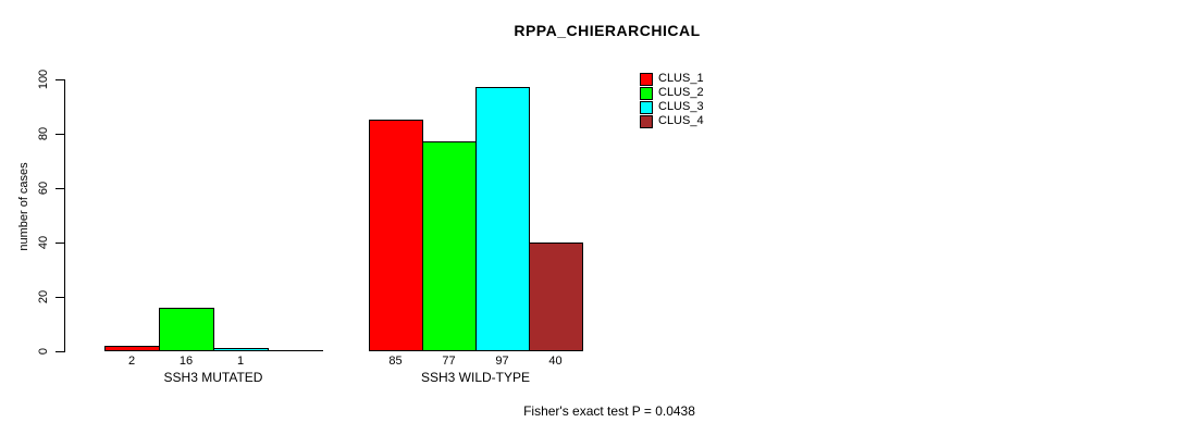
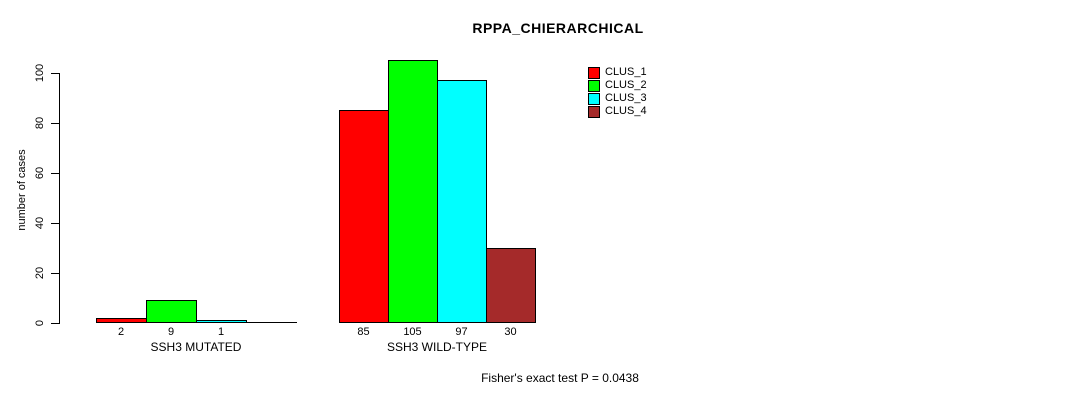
CLUS_2/SSH3 MUTATED: 16 -> 9
CLUS_2/SSH3 WILD-TYPE: 77 -> 105
CLUS_4/SSH3 WILD-TYPE: 40 -> 30
